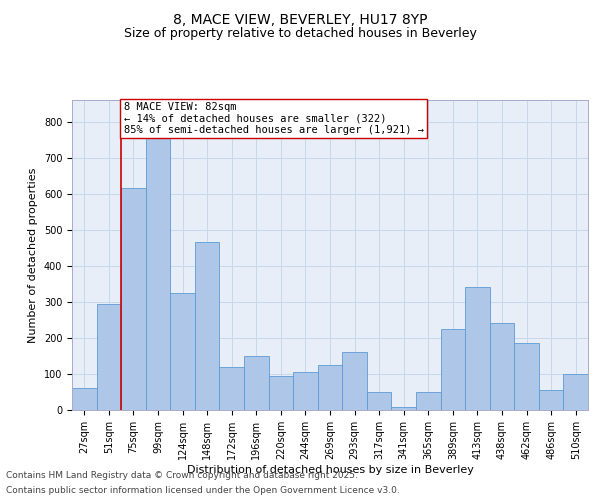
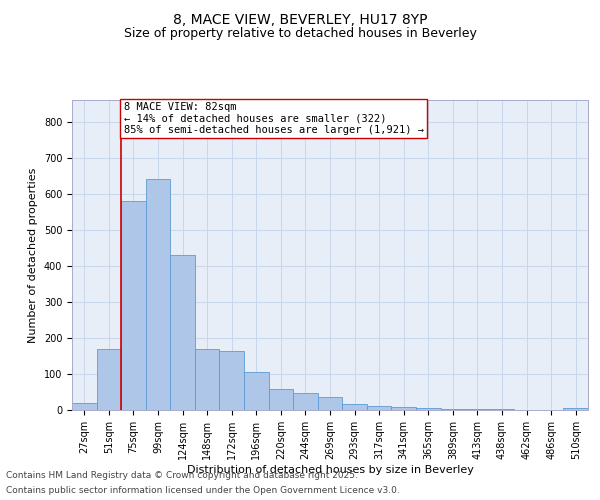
27sqm: 60 -> 20
51sqm: 295 -> 170
75sqm: 615 -> 580
99sqm: 755 -> 640
124sqm: 325 -> 430
148sqm: 465 -> 170
172sqm: 120 -> 165
196sqm: 150 -> 105
220sqm: 95 -> 58
244sqm: 105 -> 48
269sqm: 125 -> 35
293sqm: 160 -> 16
317sqm: 50 -> 12
365sqm: 50 -> 6
389sqm: 225 -> 4
413sqm: 340 -> 2
438sqm: 240 -> 2
462sqm: 185 -> 1
486sqm: 55 -> 1
510sqm: 100 -> 5
